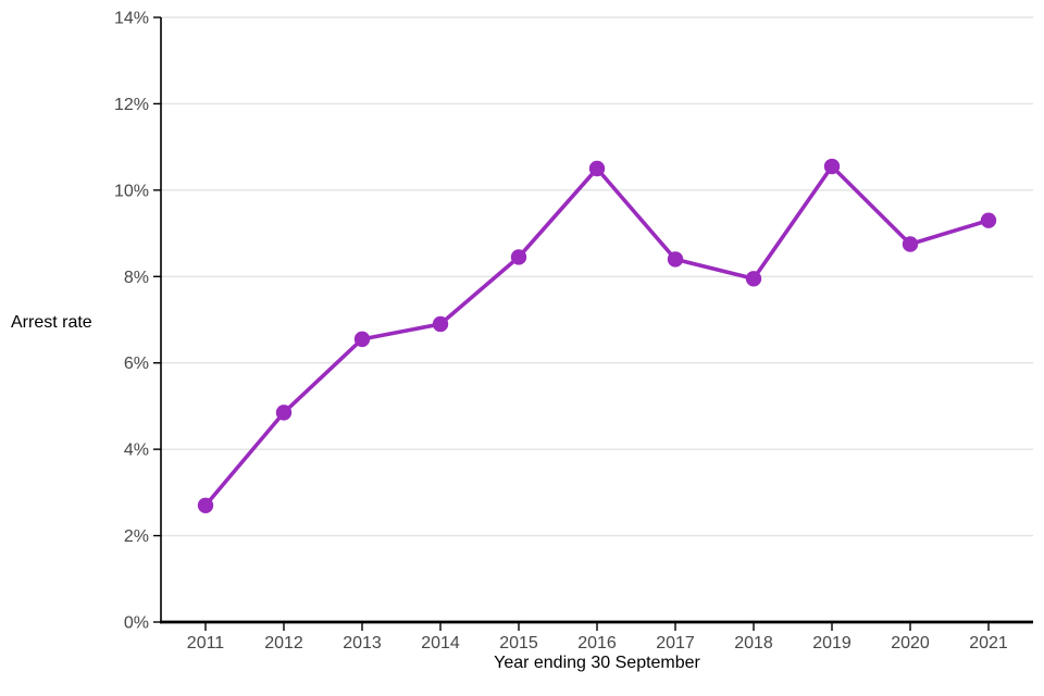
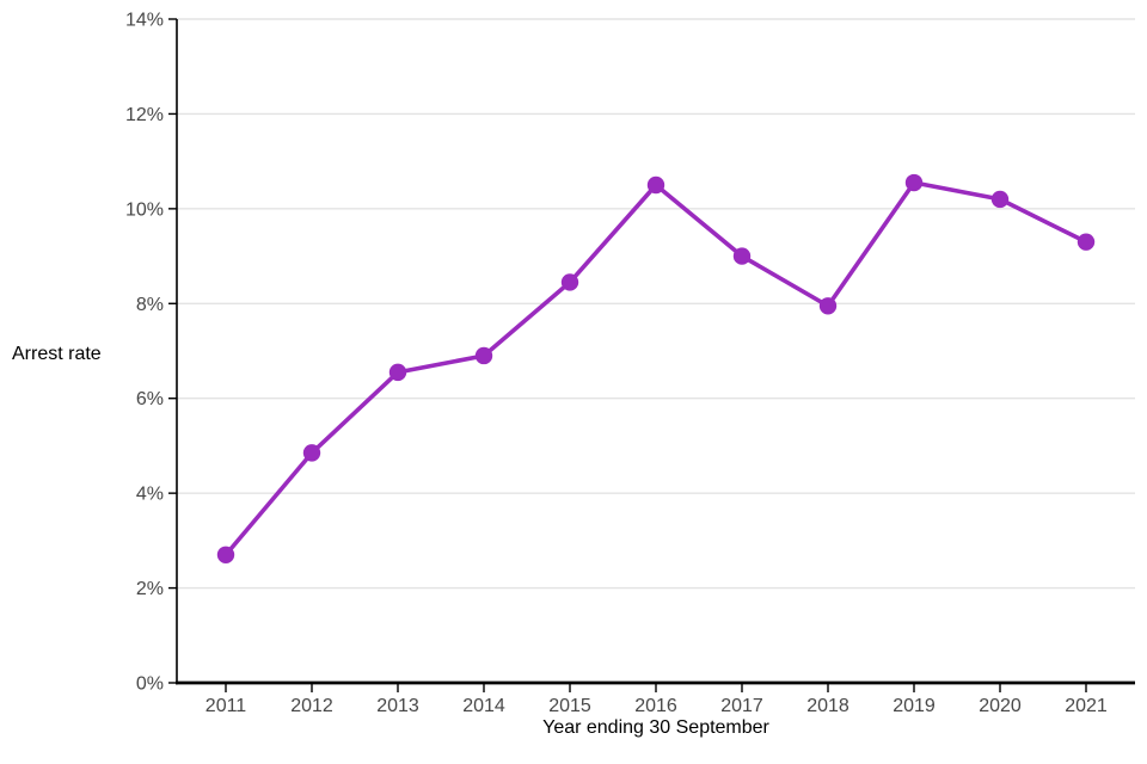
2017: 8.4% -> 9.0%
2020: 8.8% -> 10.2%
